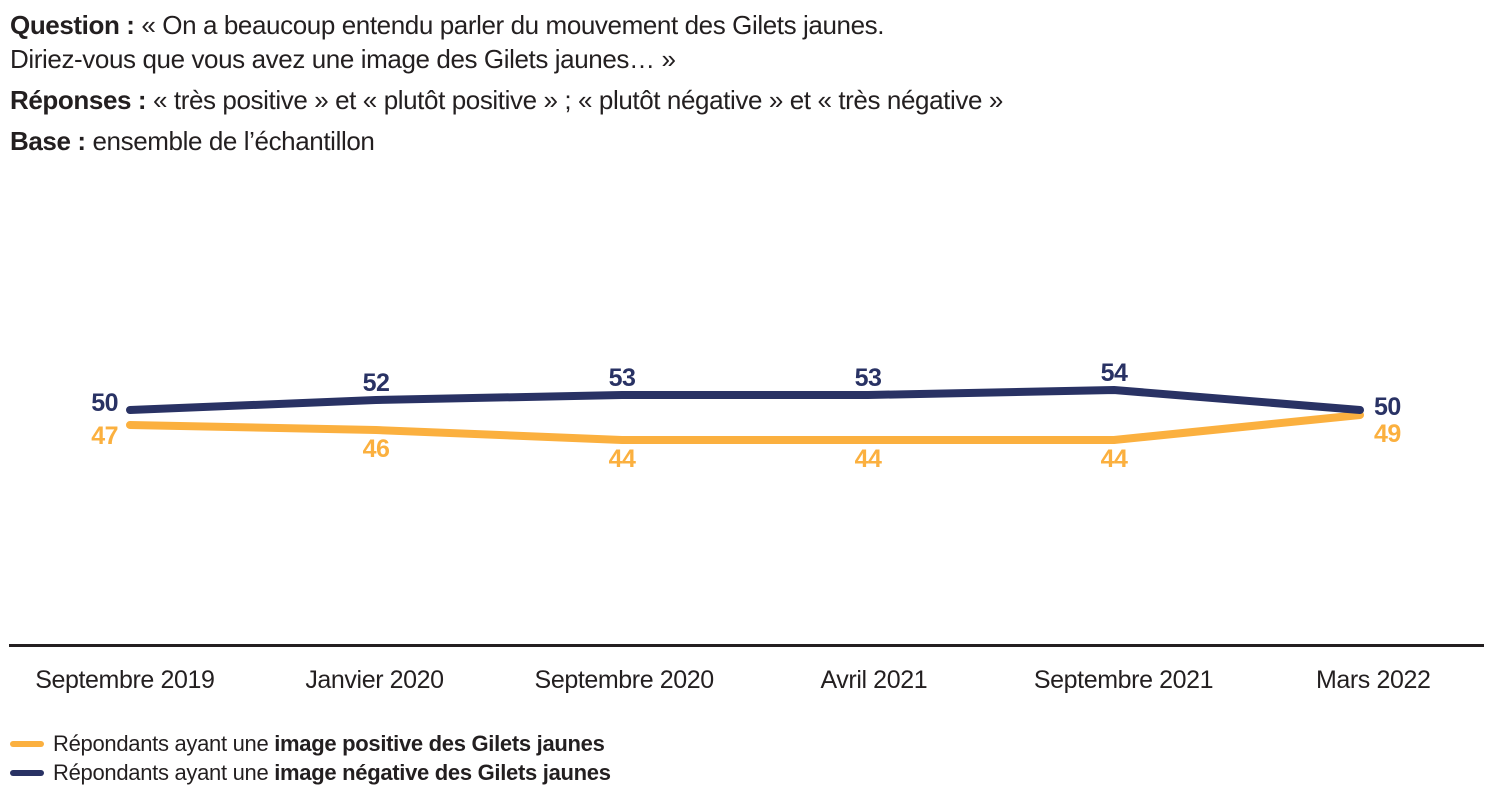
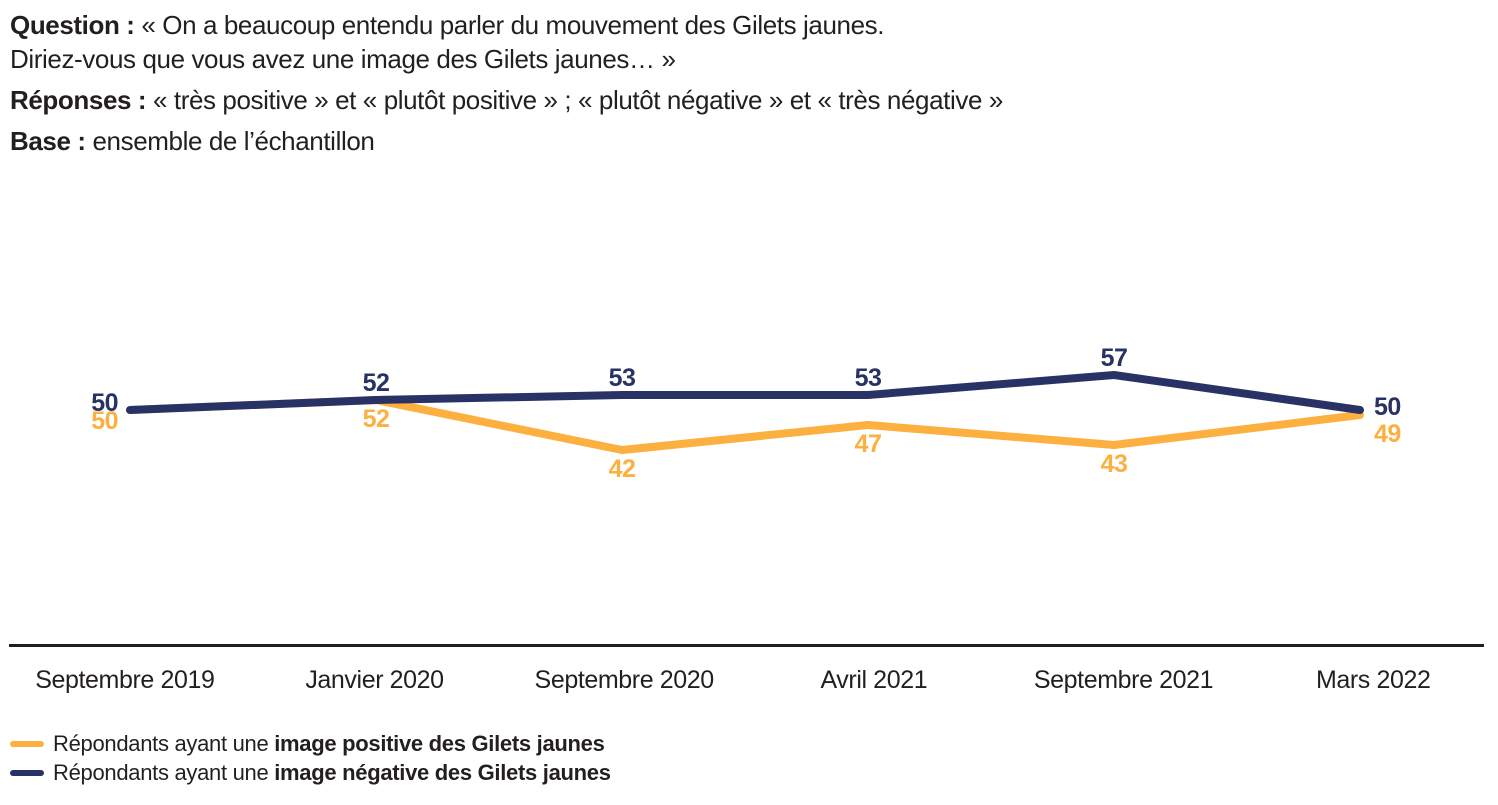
Répondants ayant une image positive des Gilets jaunes/Septembre 2019: 47 -> 50
Répondants ayant une image positive des Gilets jaunes/Janvier 2020: 46 -> 52
Répondants ayant une image positive des Gilets jaunes/Septembre 2020: 44 -> 42
Répondants ayant une image positive des Gilets jaunes/Avril 2021: 44 -> 47
Répondants ayant une image positive des Gilets jaunes/Septembre 2021: 44 -> 43
Répondants ayant une image négative des Gilets jaunes/Septembre 2021: 54 -> 57
